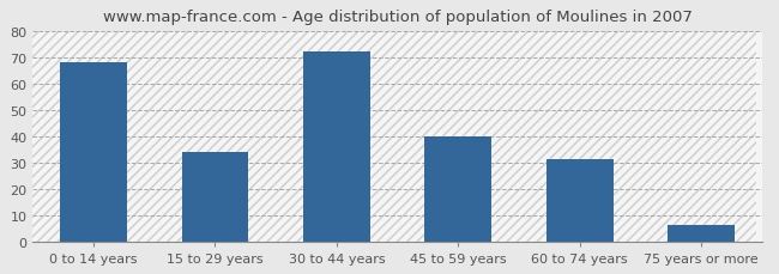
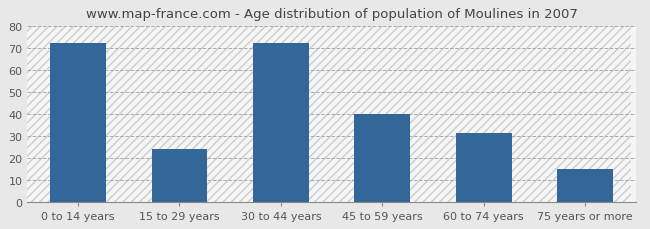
0 to 14 years: 68 -> 72
15 to 29 years: 34 -> 24
75 years or more: 6 -> 15
